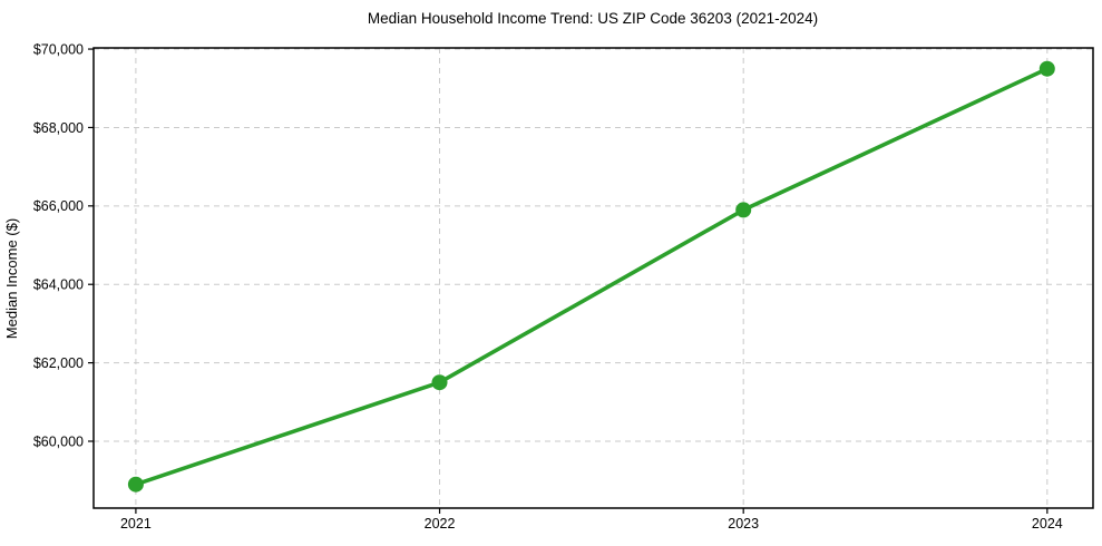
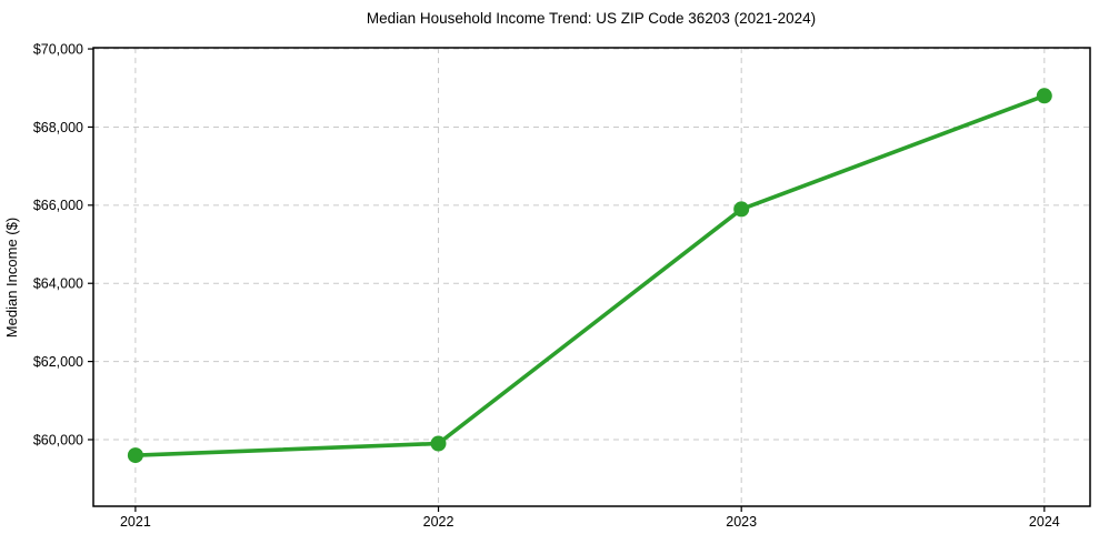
2021: $58900 -> $59600
2022: $61500 -> $59900
2024: $69500 -> $68800
